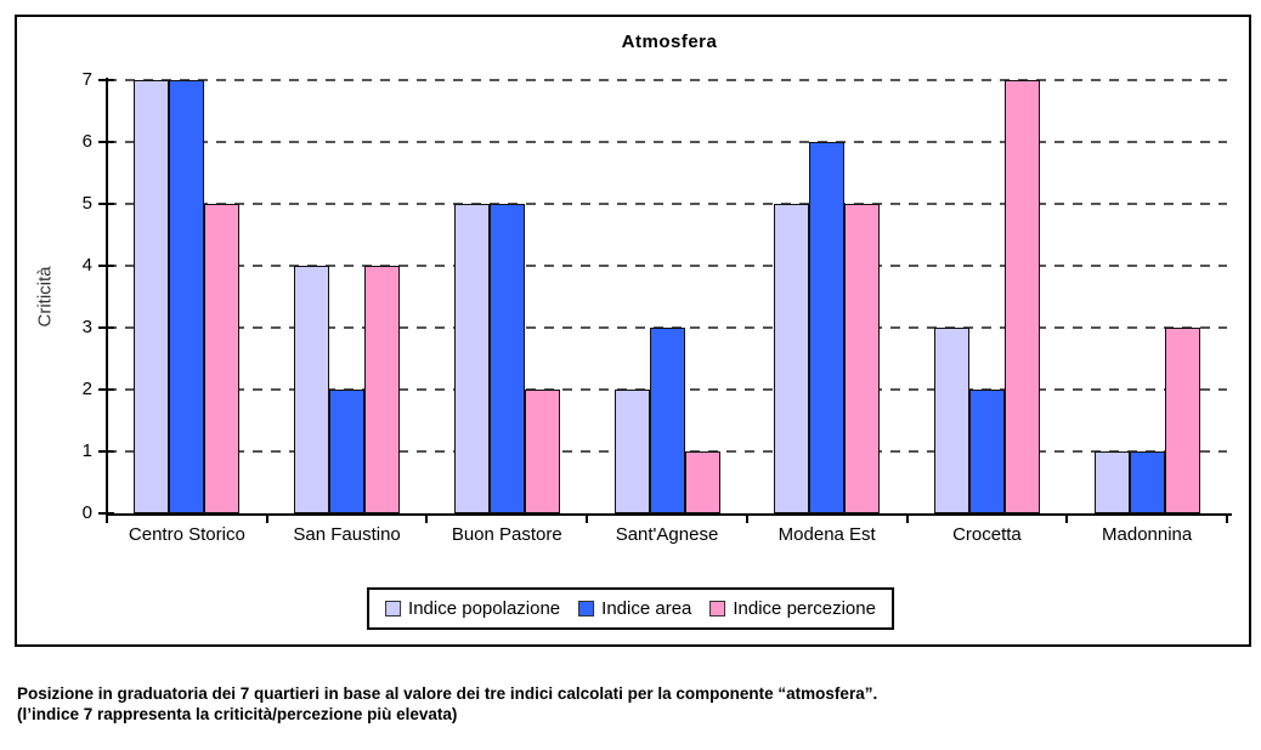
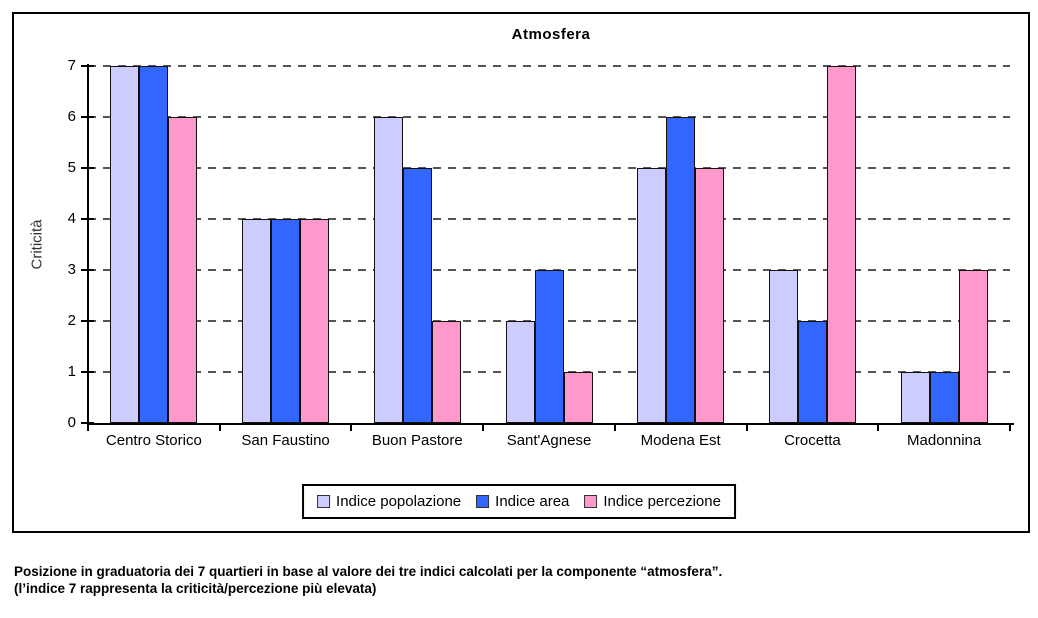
Indice percezione/Centro Storico: 5 -> 6
Indice area/San Faustino: 2 -> 4
Indice popolazione/Buon Pastore: 5 -> 6
